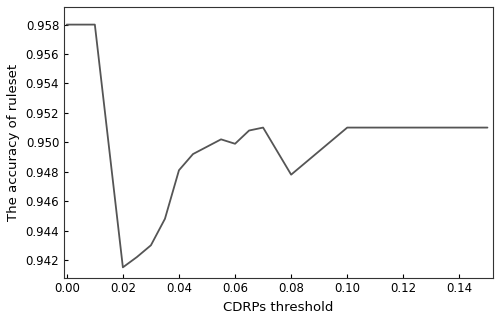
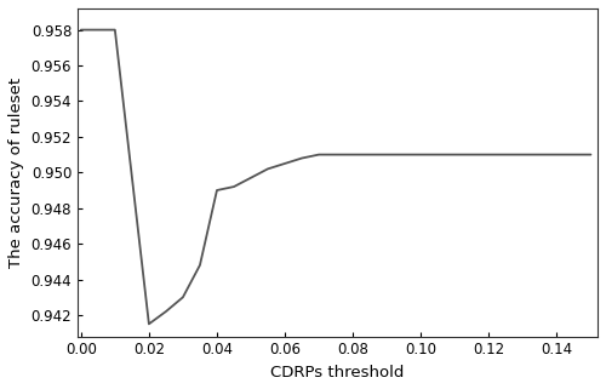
0.04: 0.9481 -> 0.9490
0.06: 0.9499 -> 0.9505
0.08: 0.9478 -> 0.9510
